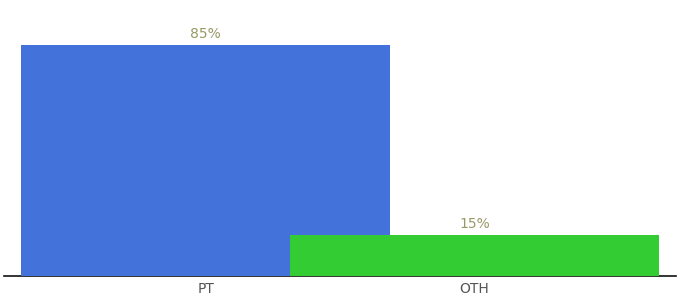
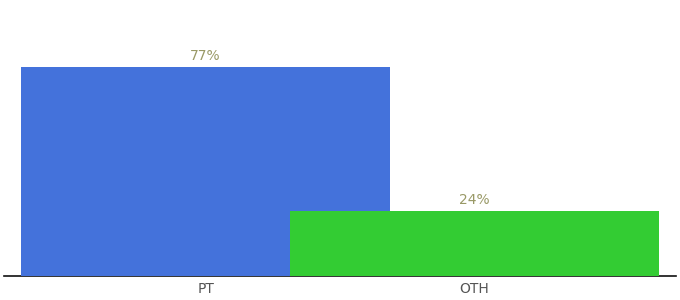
PT: 85% -> 77%
OTH: 15% -> 24%
